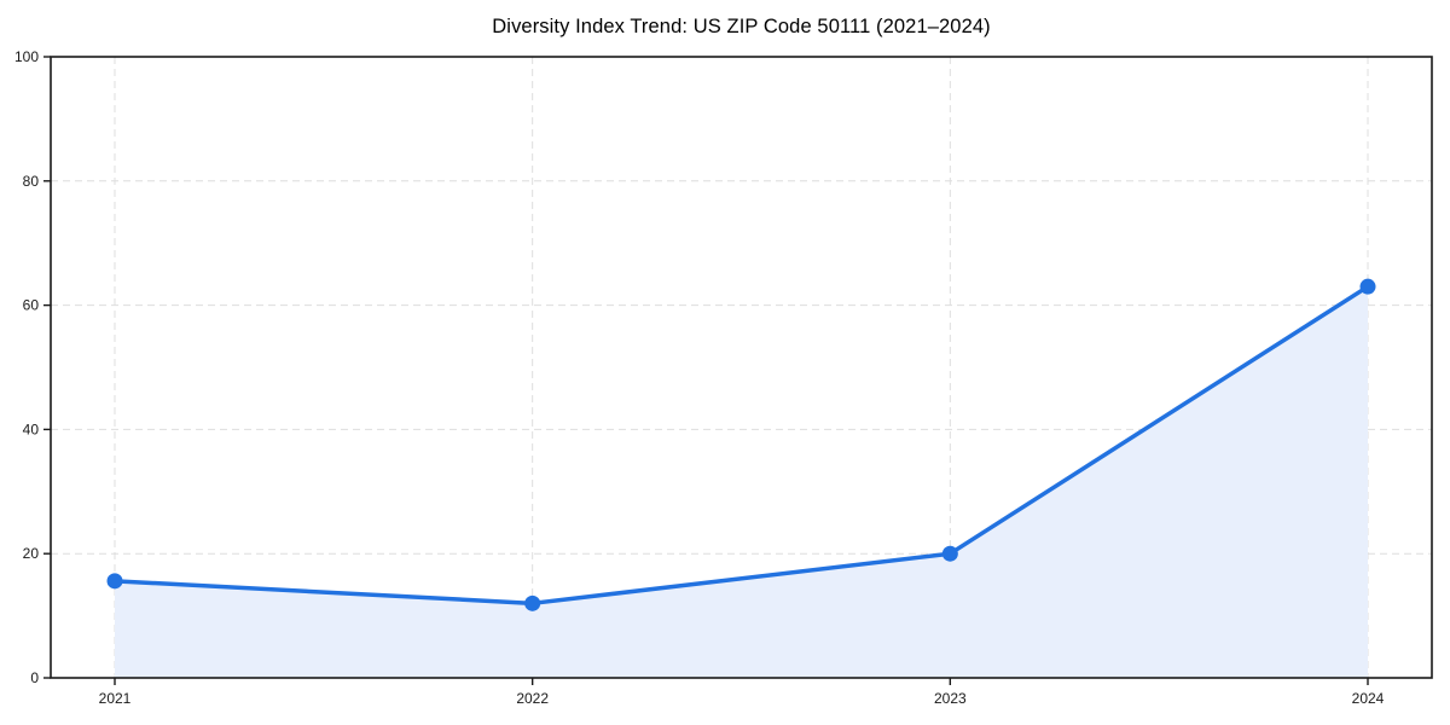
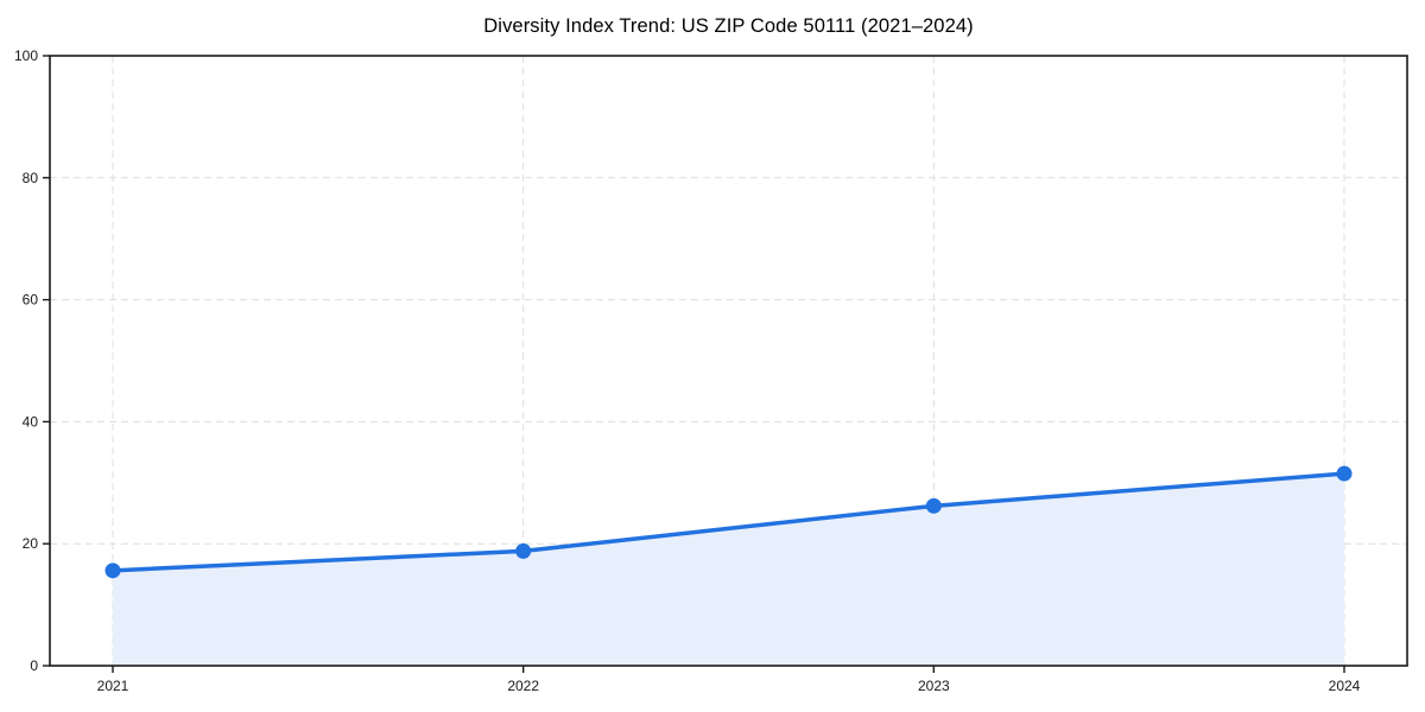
2022: 12 -> 19
2023: 20 -> 26
2024: 63 -> 32
